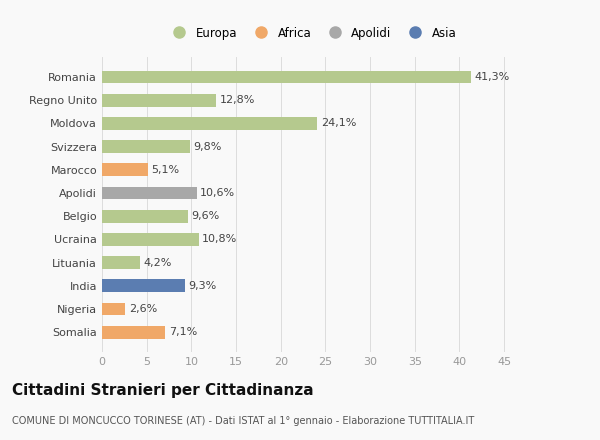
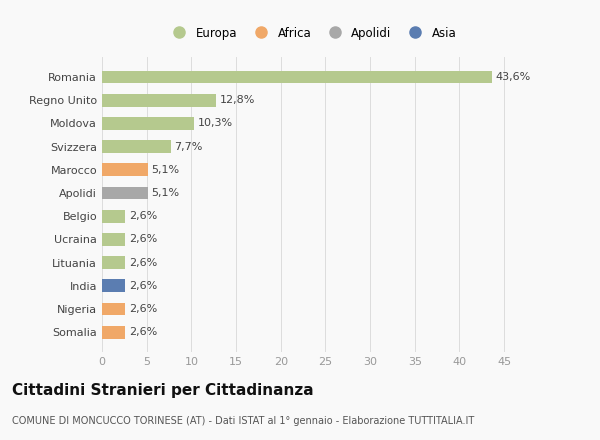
Romania: 41,3% -> 43,6%
Moldova: 24,1% -> 10,3%
Svizzera: 9,8% -> 7,7%
Apolidi: 10,6% -> 5,1%
Belgio: 9,6% -> 2,6%
Ucraina: 10,8% -> 2,6%
Lituania: 4,2% -> 2,6%
India: 9,3% -> 2,6%
Somalia: 7,1% -> 2,6%
